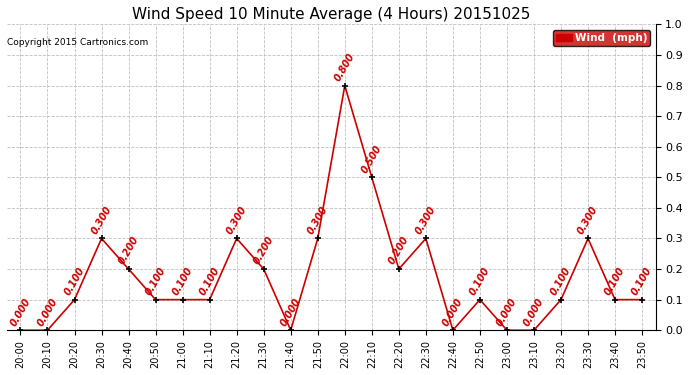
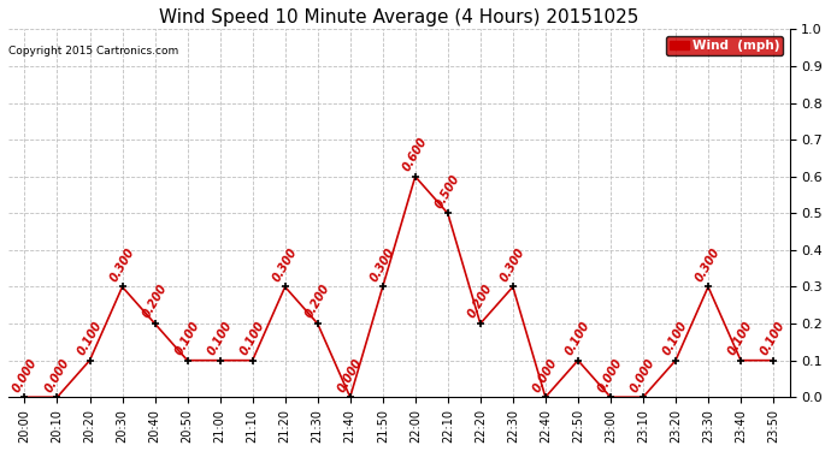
22:00: 0.800 -> 0.600
